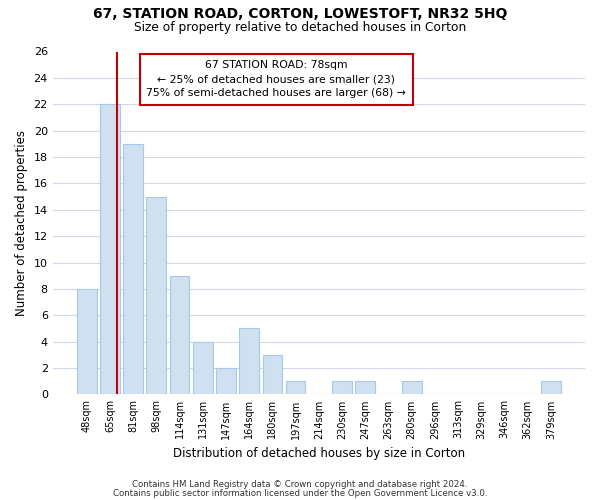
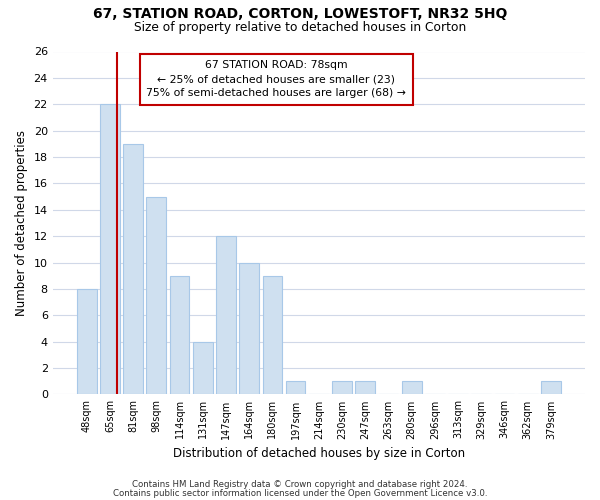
147sqm: 2 -> 12
164sqm: 5 -> 10
180sqm: 3 -> 9
